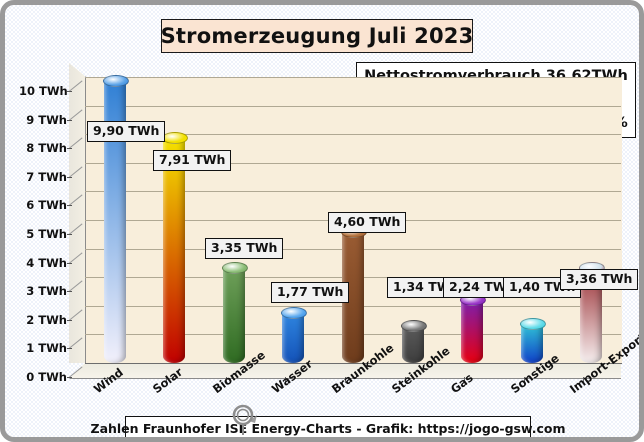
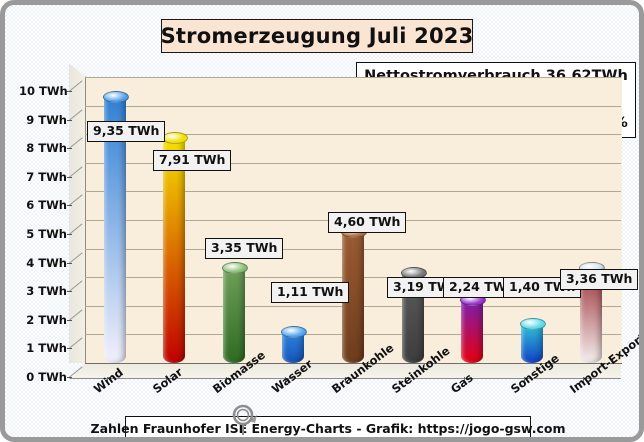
Wind: 9,90 -> 9,35
Wasser: 1,77 -> 1,11
Steinkohle: 1,34 -> 3,19
